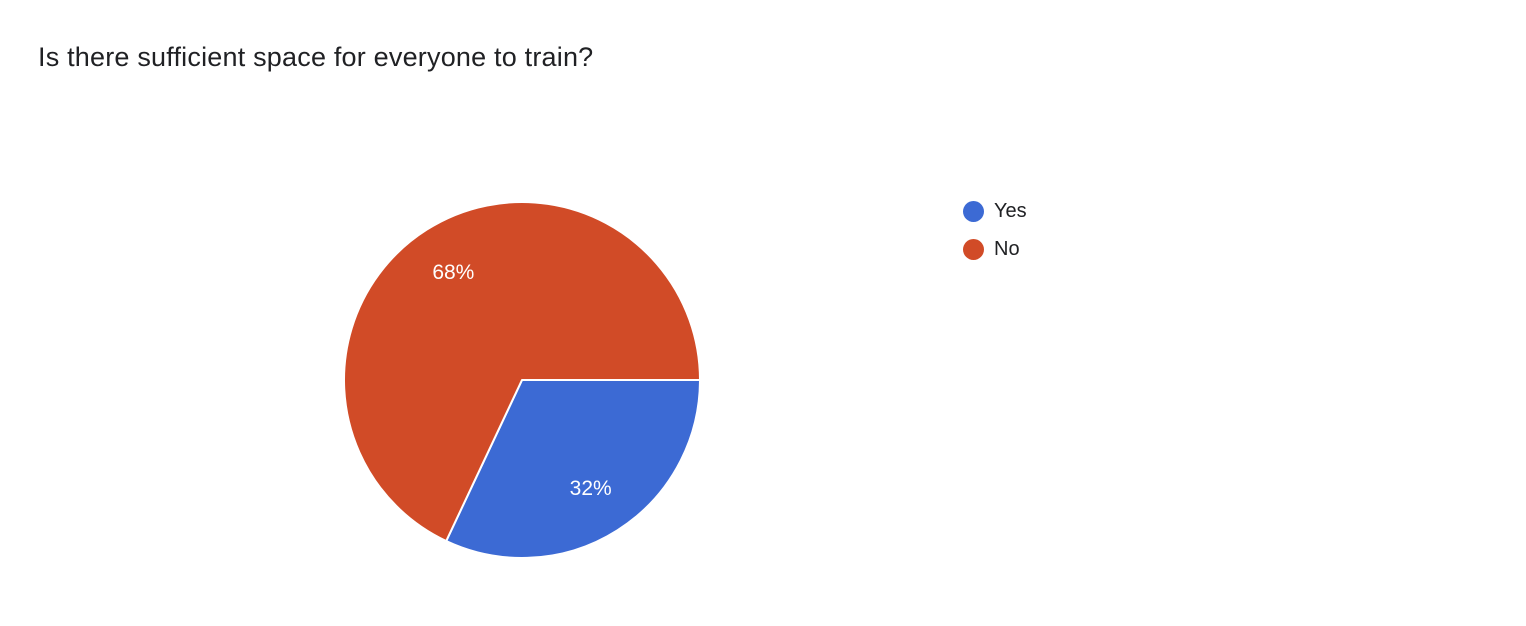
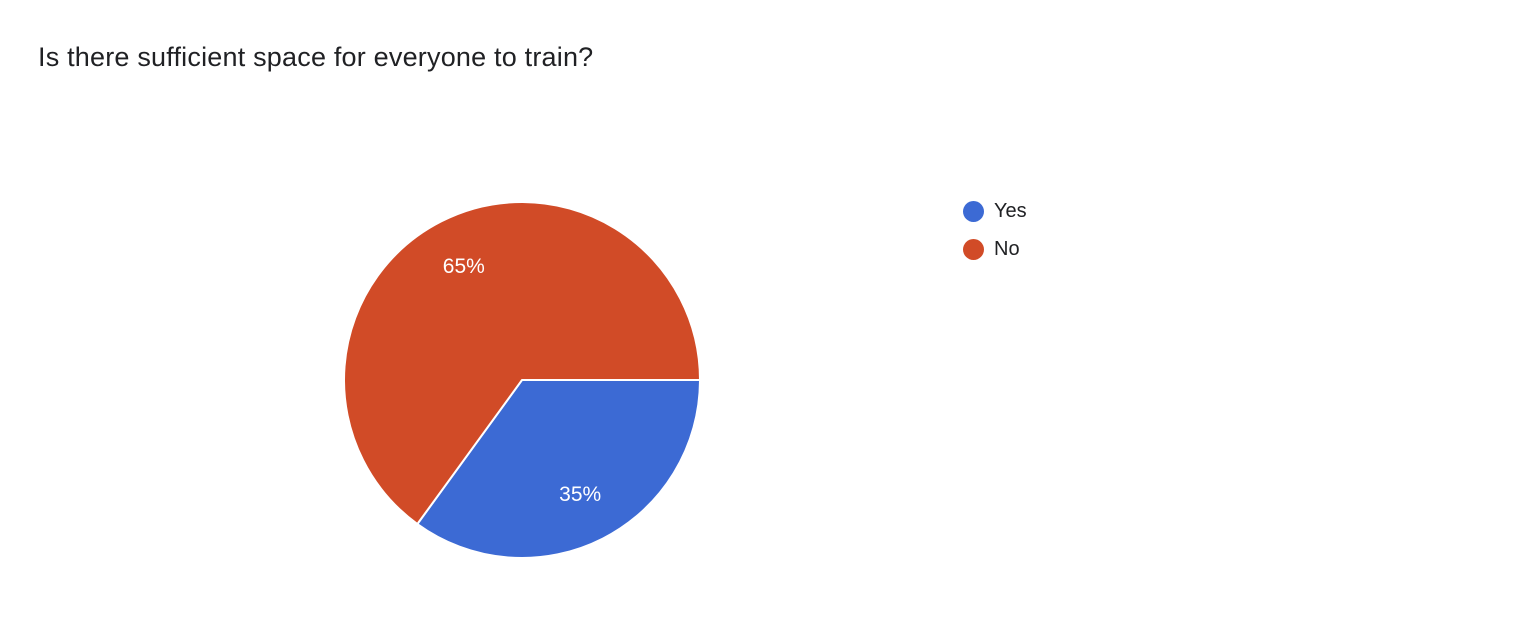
Yes: 32% -> 35%
No: 68% -> 65%
